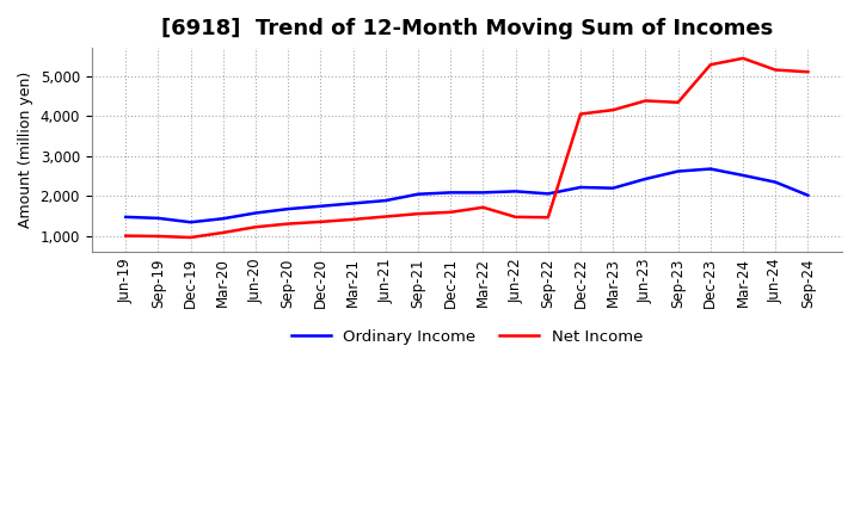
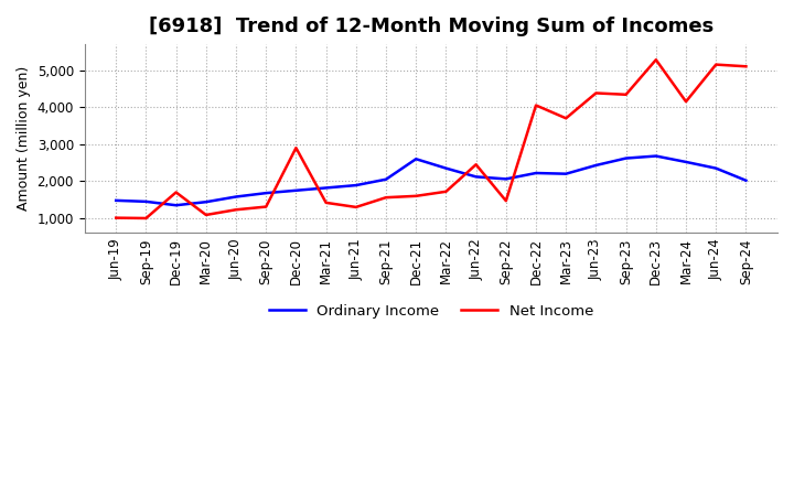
Net Income/Dec-19: 970 -> 1,700
Net Income/Dec-20: 1,360 -> 2,900
Net Income/Jun-21: 1,490 -> 1,300
Ordinary Income/Dec-21: 2,090 -> 2,600
Ordinary Income/Mar-22: 2,090 -> 2,350
Net Income/Jun-22: 1,480 -> 2,450
Net Income/Mar-23: 4,150 -> 3,700
Net Income/Mar-24: 5,440 -> 4,150
